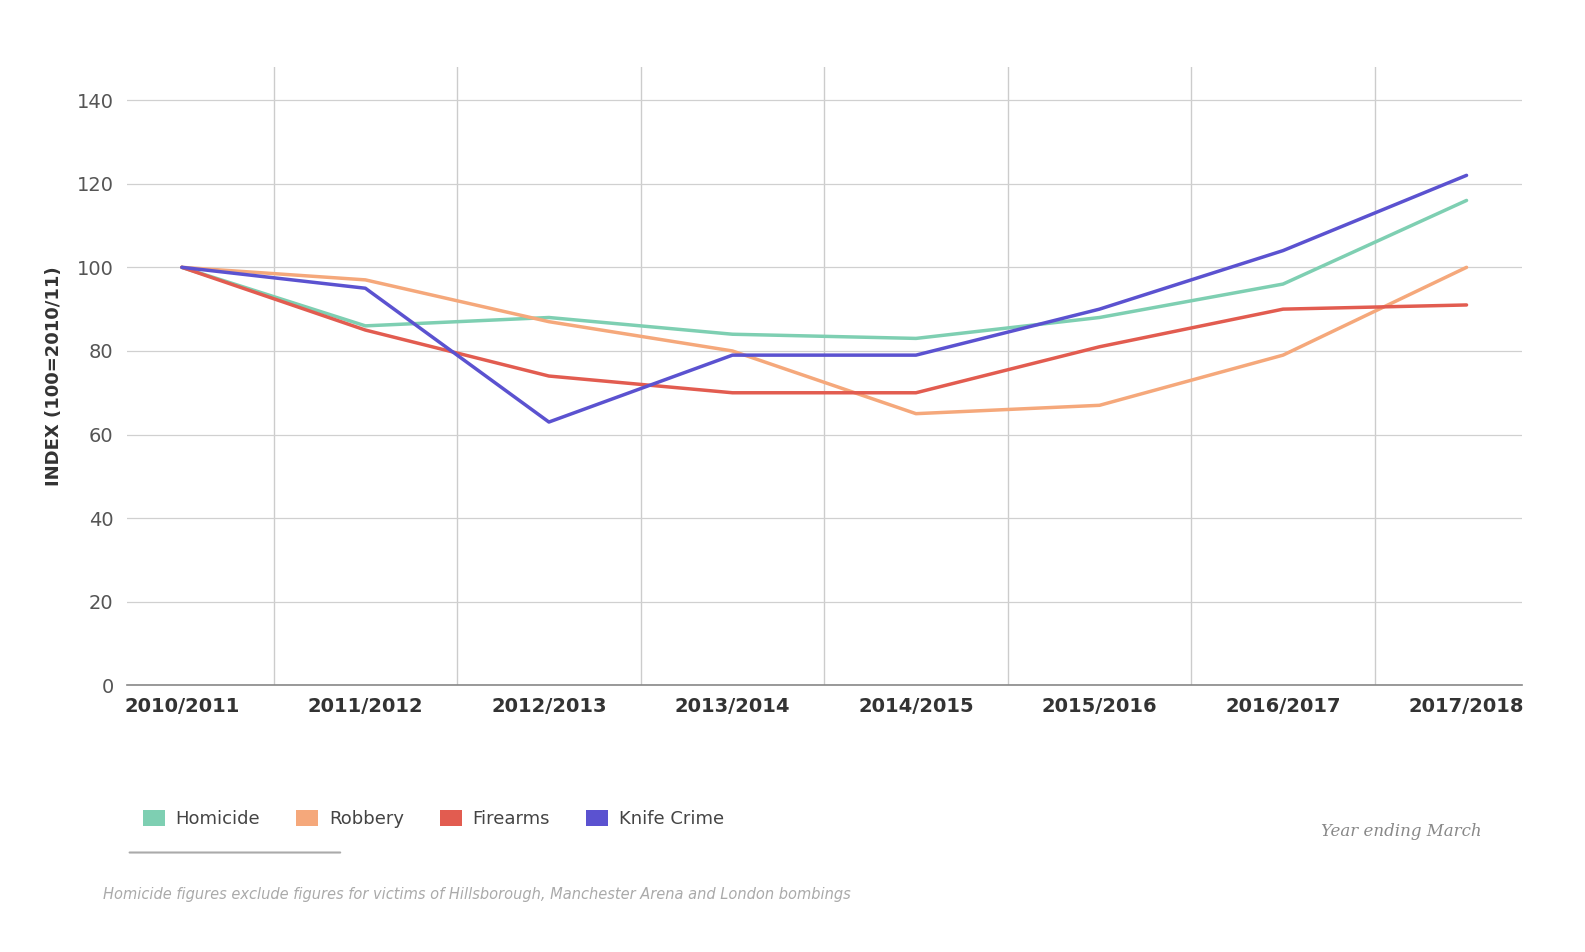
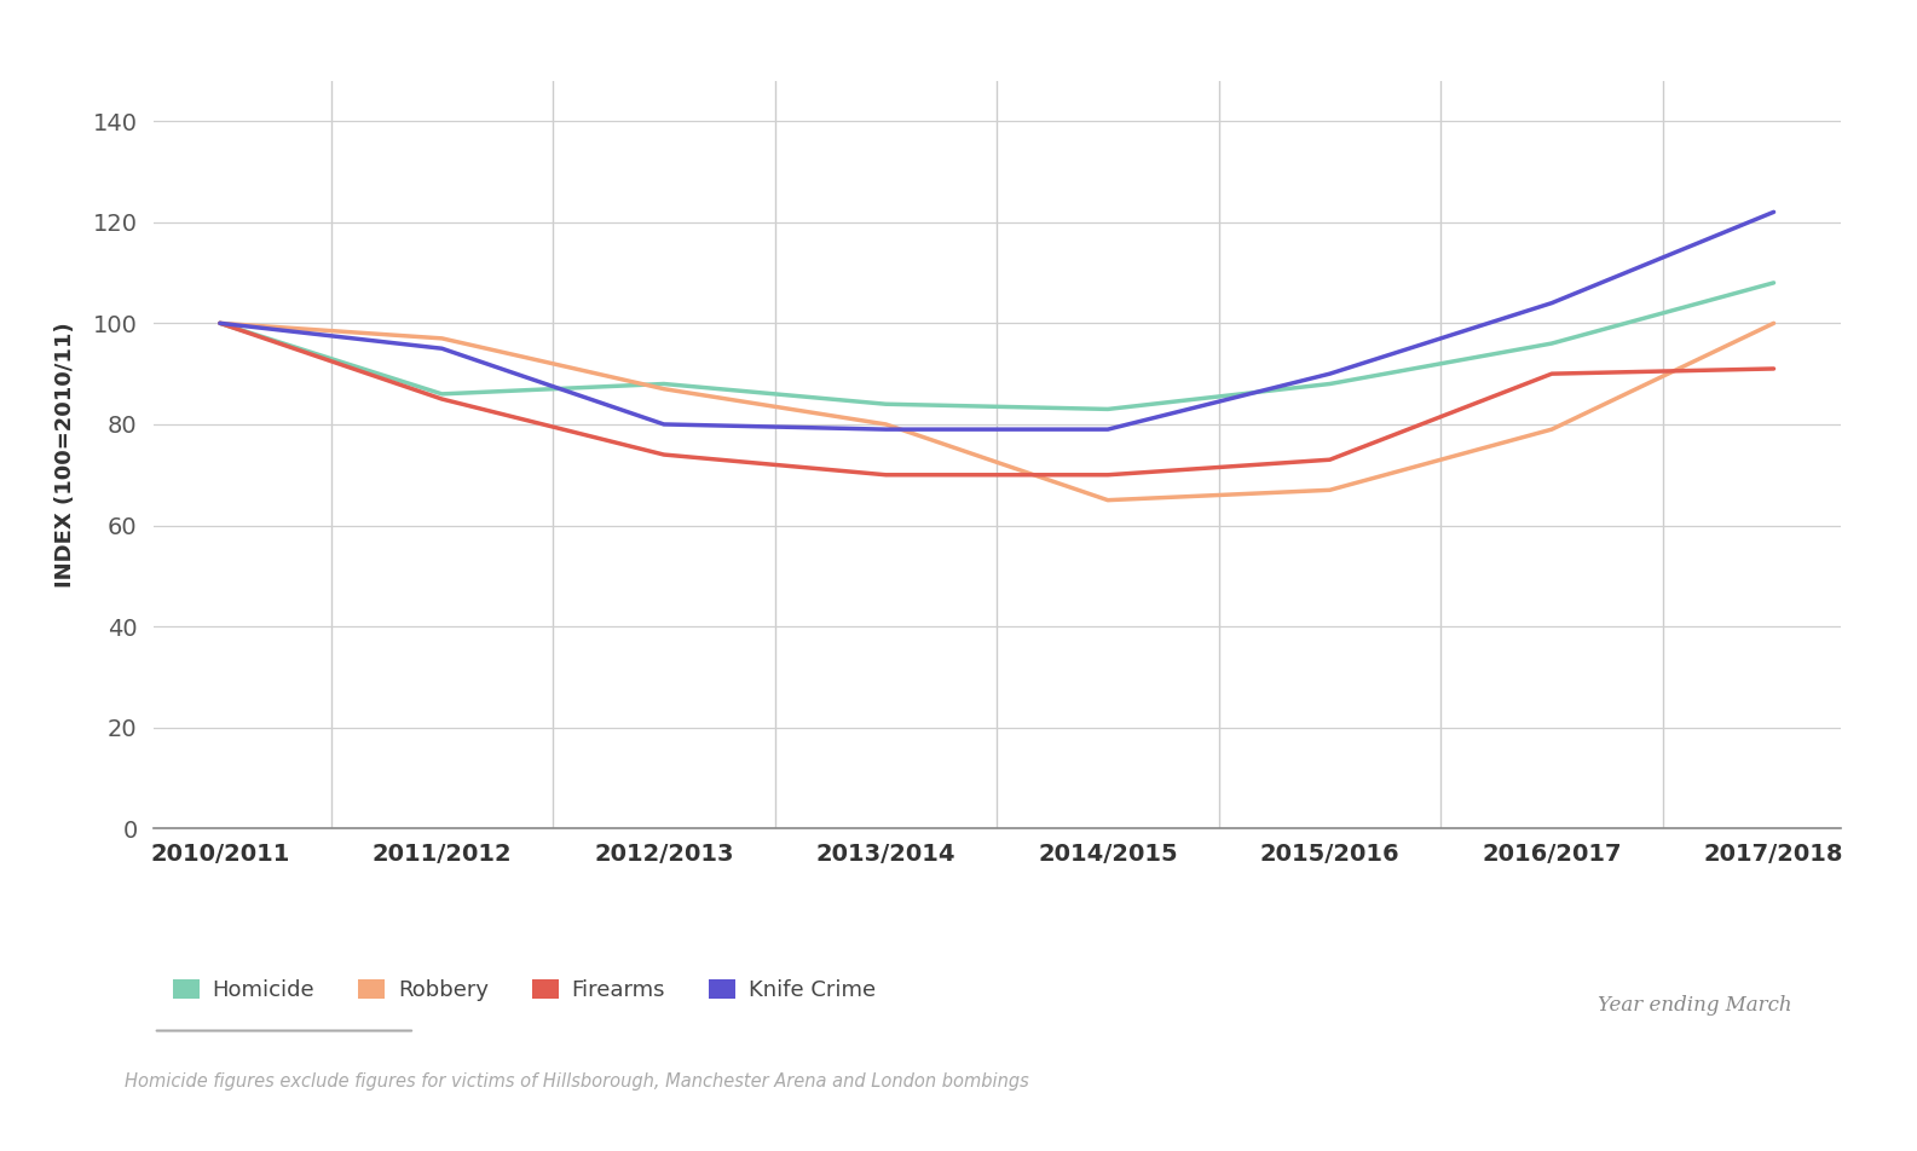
Knife Crime/2012/2013: 63 -> 80
Firearms/2015/2016: 81 -> 73
Homicide/2017/2018: 116 -> 108
